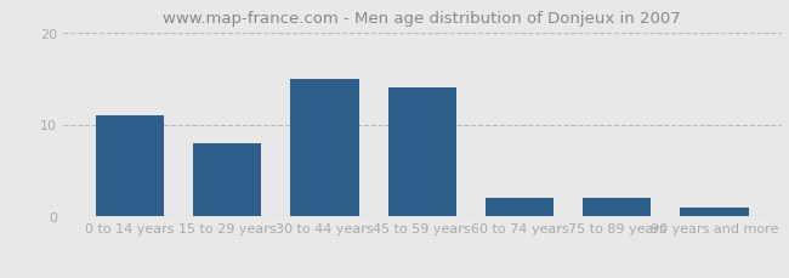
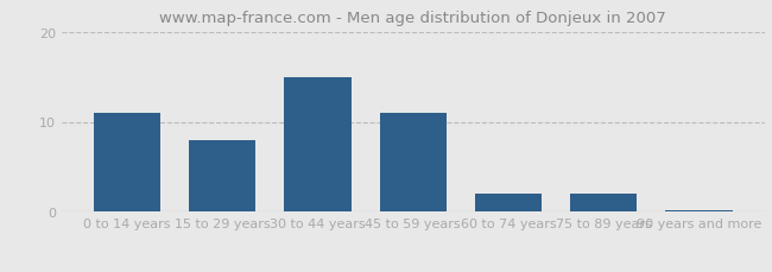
45 to 59 years: 14.0 -> 11.0
90 years and more: 1.0 -> 0.2
